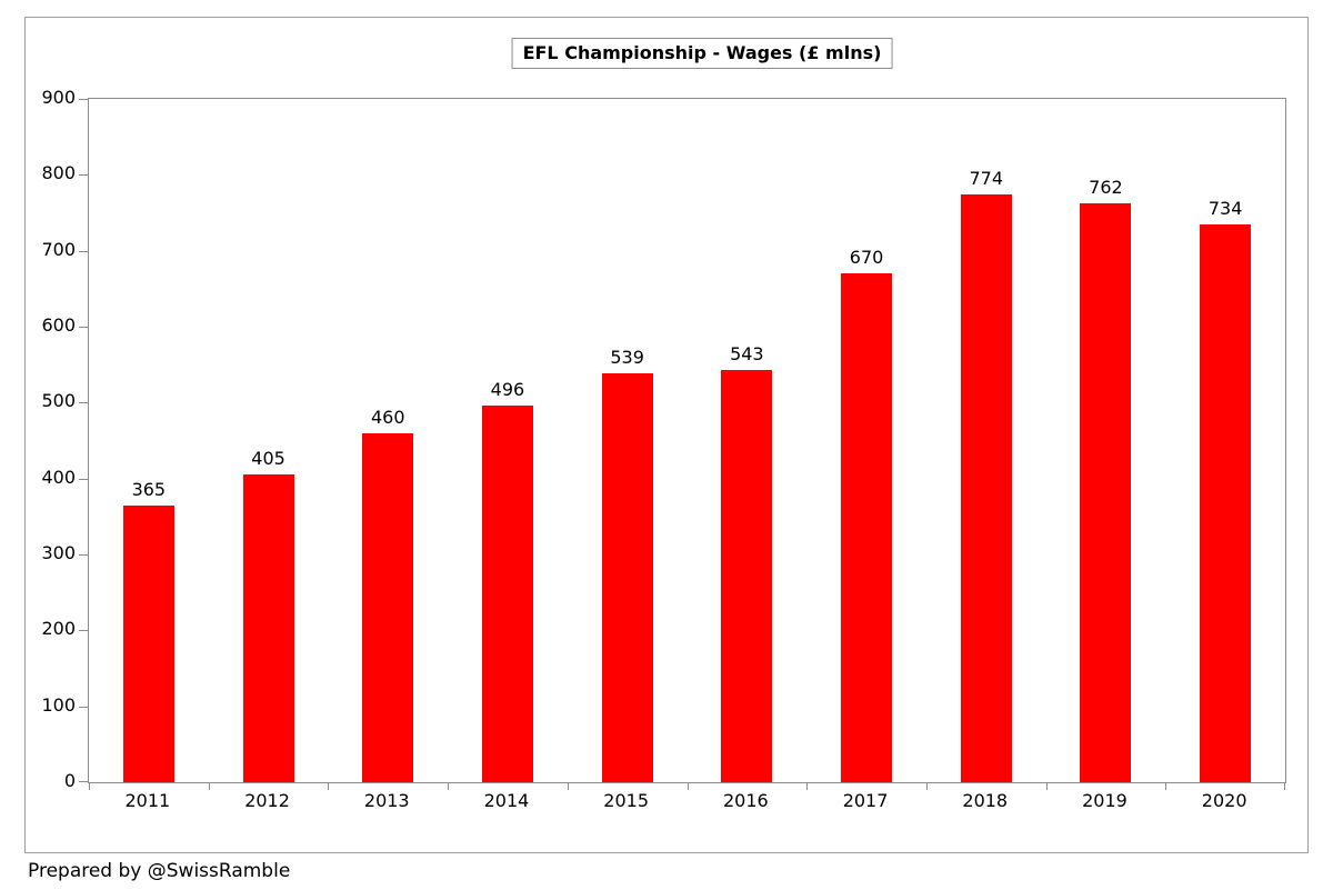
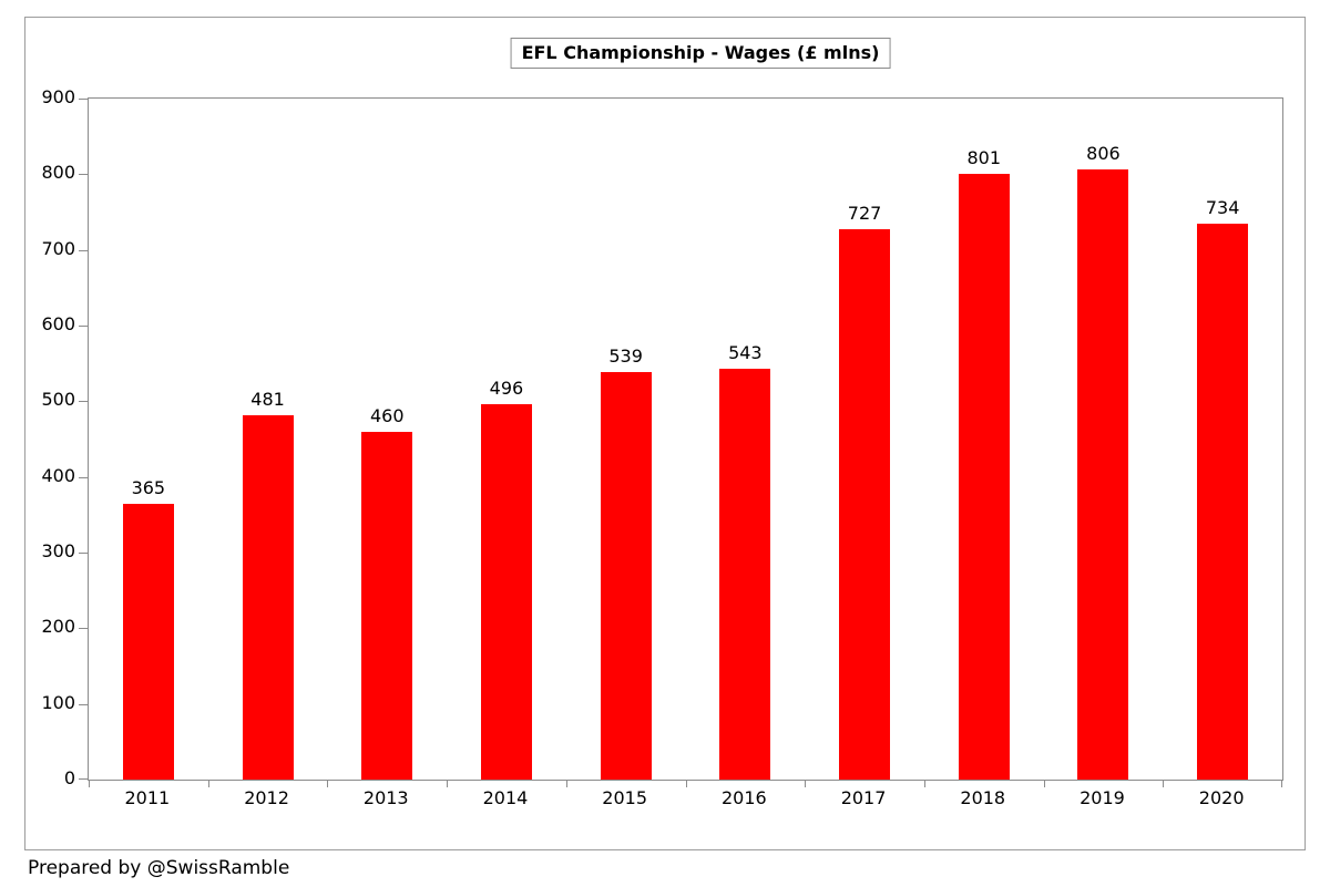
2012: 405 -> 481
2017: 670 -> 727
2018: 774 -> 801
2019: 762 -> 806
